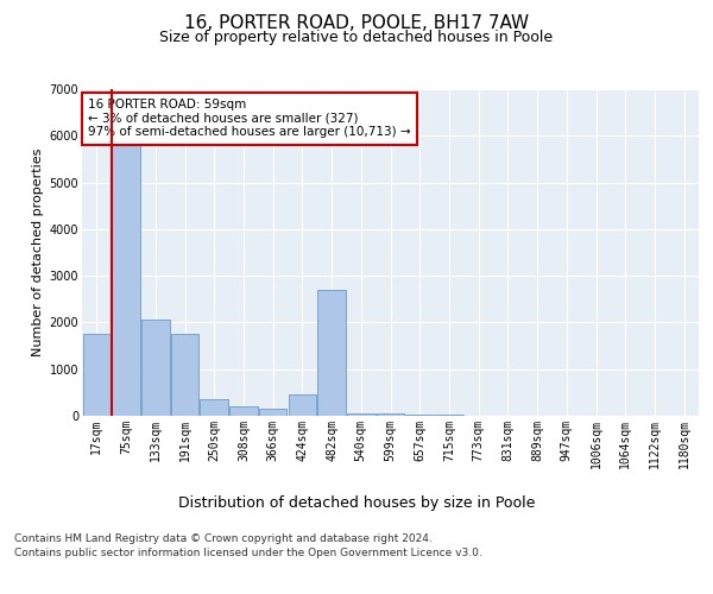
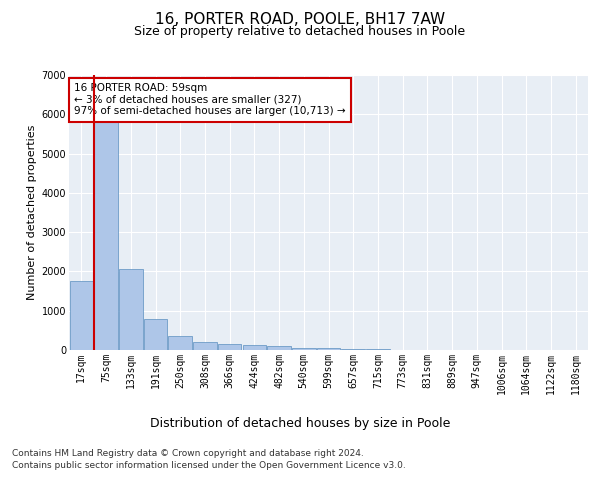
191sqm: 1750 -> 800
424sqm: 450 -> 130
482sqm: 2700 -> 100
